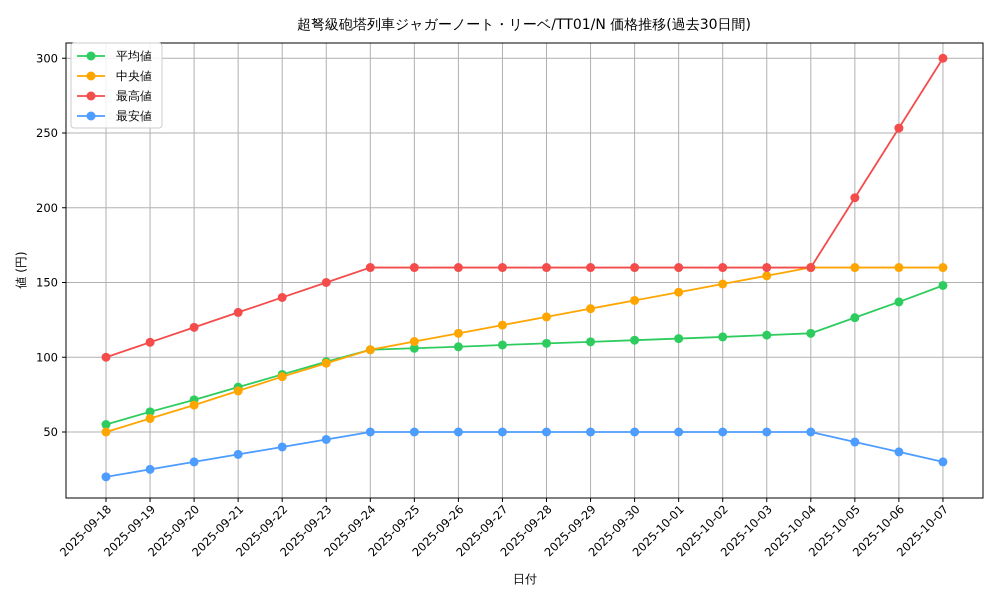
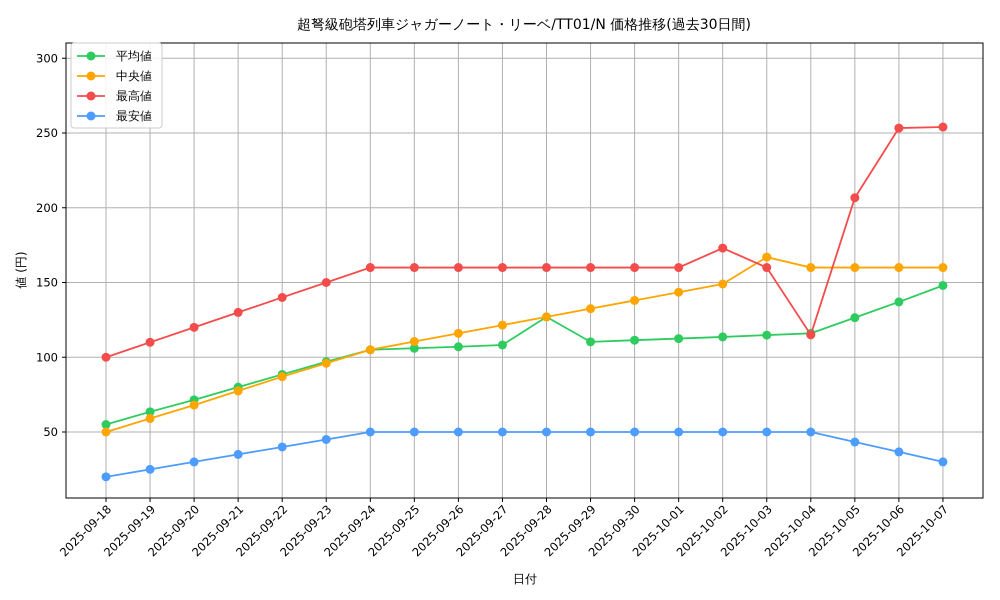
平均値/2025-09-28: 109 -> 127
最高値/2025-10-02: 160 -> 173
中央値/2025-10-03: 154 -> 167
最高値/2025-10-04: 160 -> 115
最高値/2025-10-07: 300 -> 254
